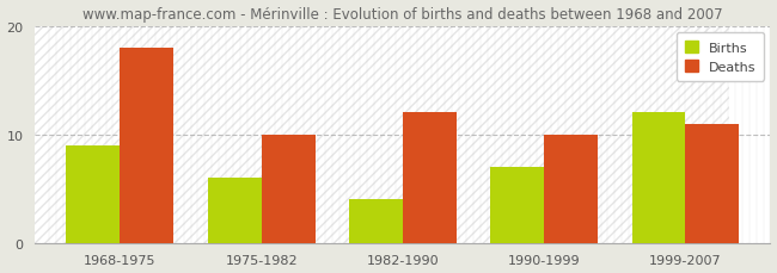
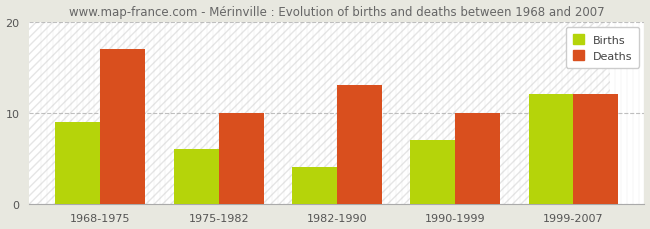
Deaths/1968-1975: 18 -> 17
Deaths/1982-1990: 12 -> 13
Deaths/1999-2007: 11 -> 12
